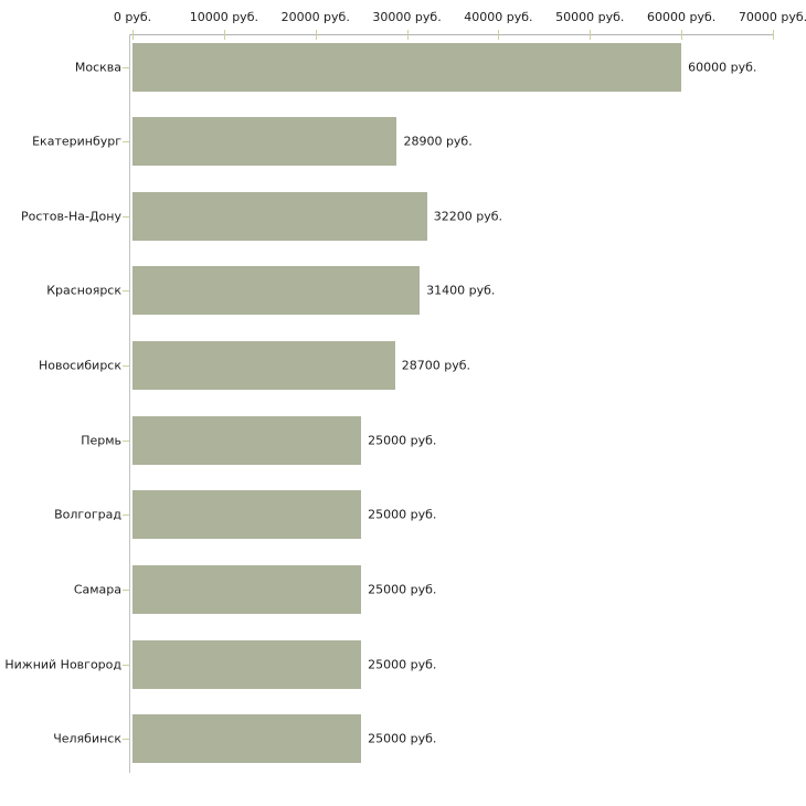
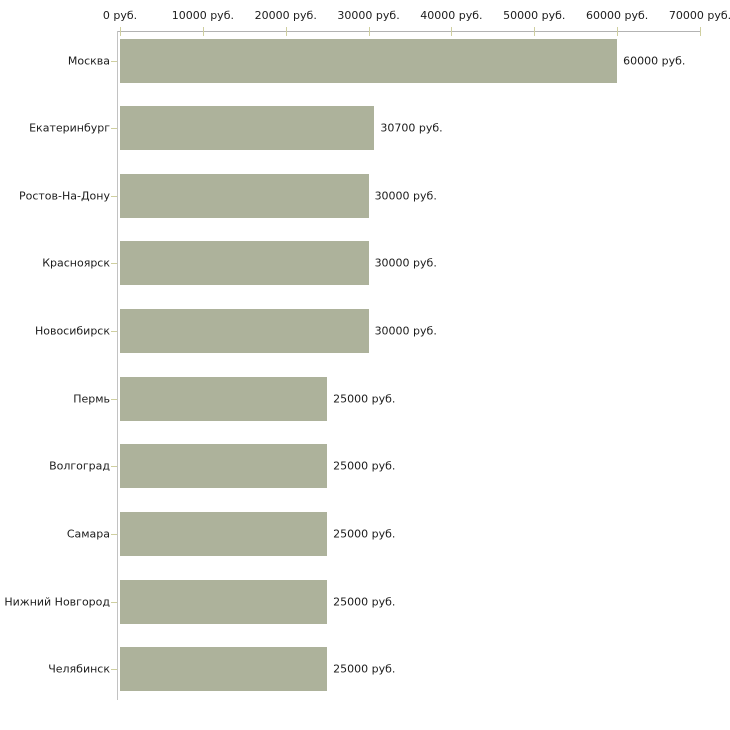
Екатеринбург: 28900 -> 30700
Ростов-На-Дону: 32200 -> 30000
Красноярск: 31400 -> 30000
Новосибирск: 28700 -> 30000
